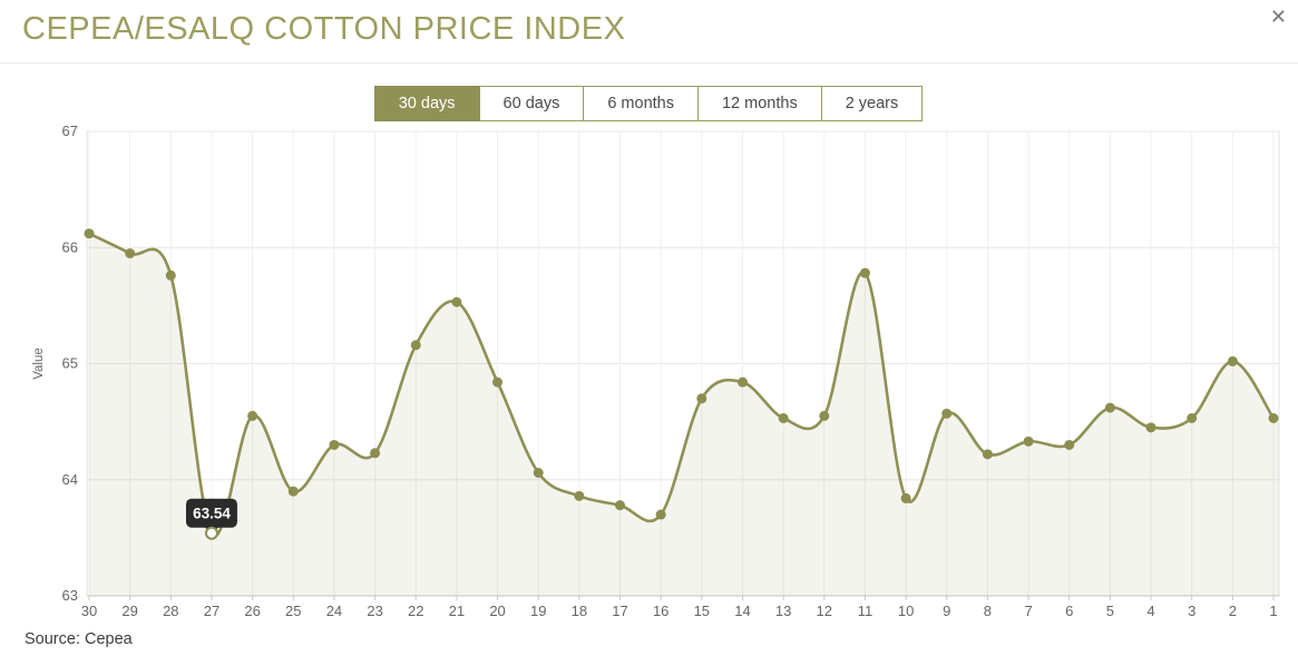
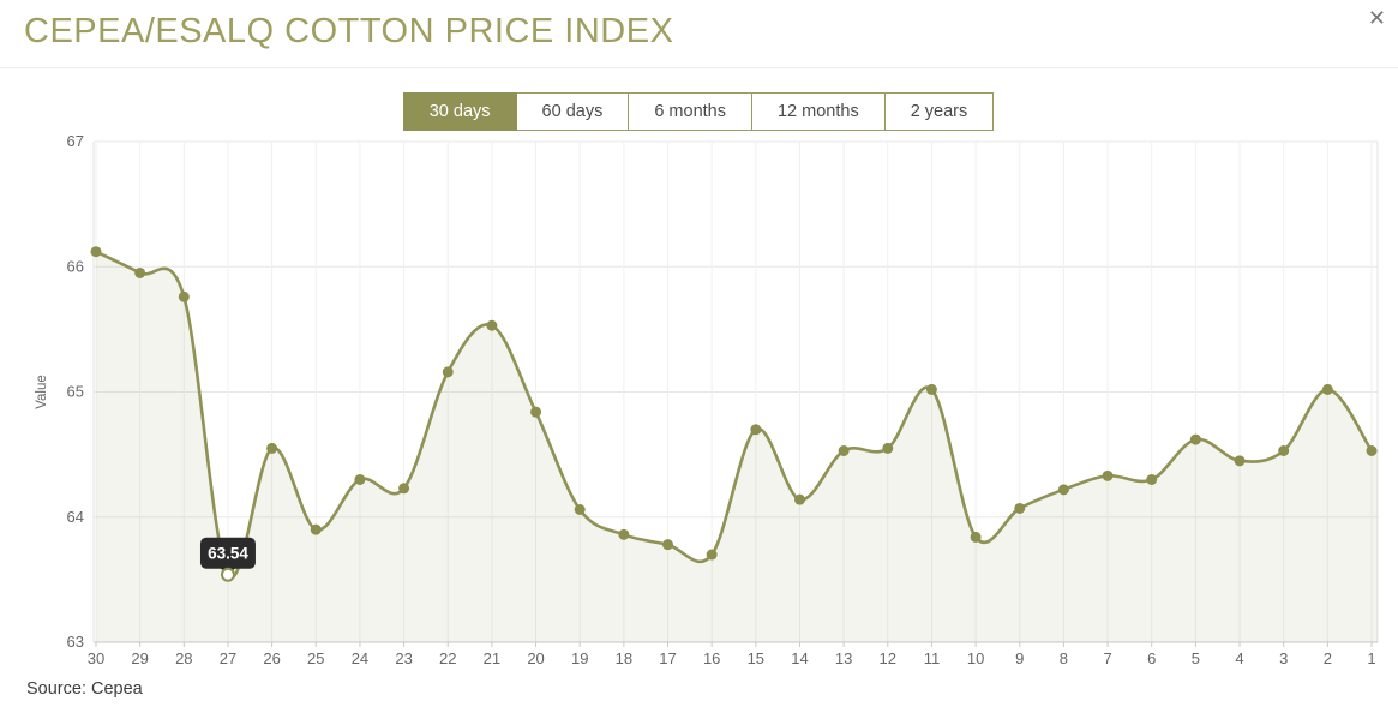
14: 64.84 -> 64.14
11: 65.78 -> 65.02
9: 64.57 -> 64.07
